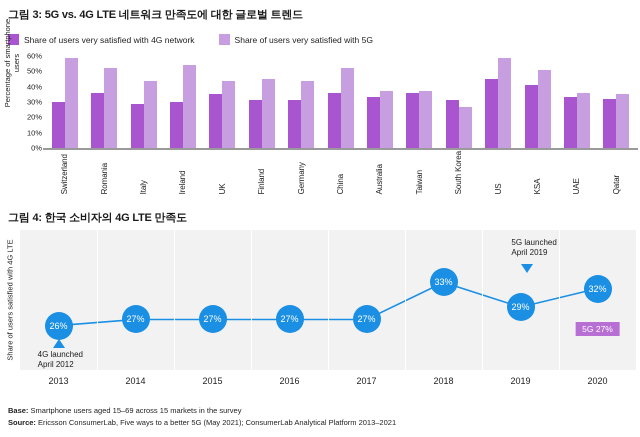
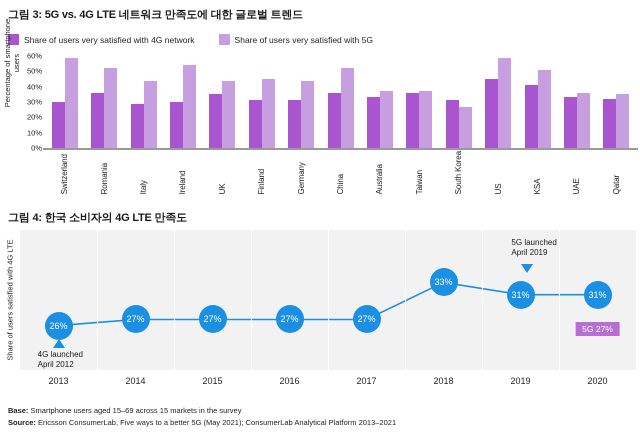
그림 4: 한국 소비자의 4G LTE 만족도/2019: 29% -> 31%
그림 4: 한국 소비자의 4G LTE 만족도/2020: 32% -> 31%
